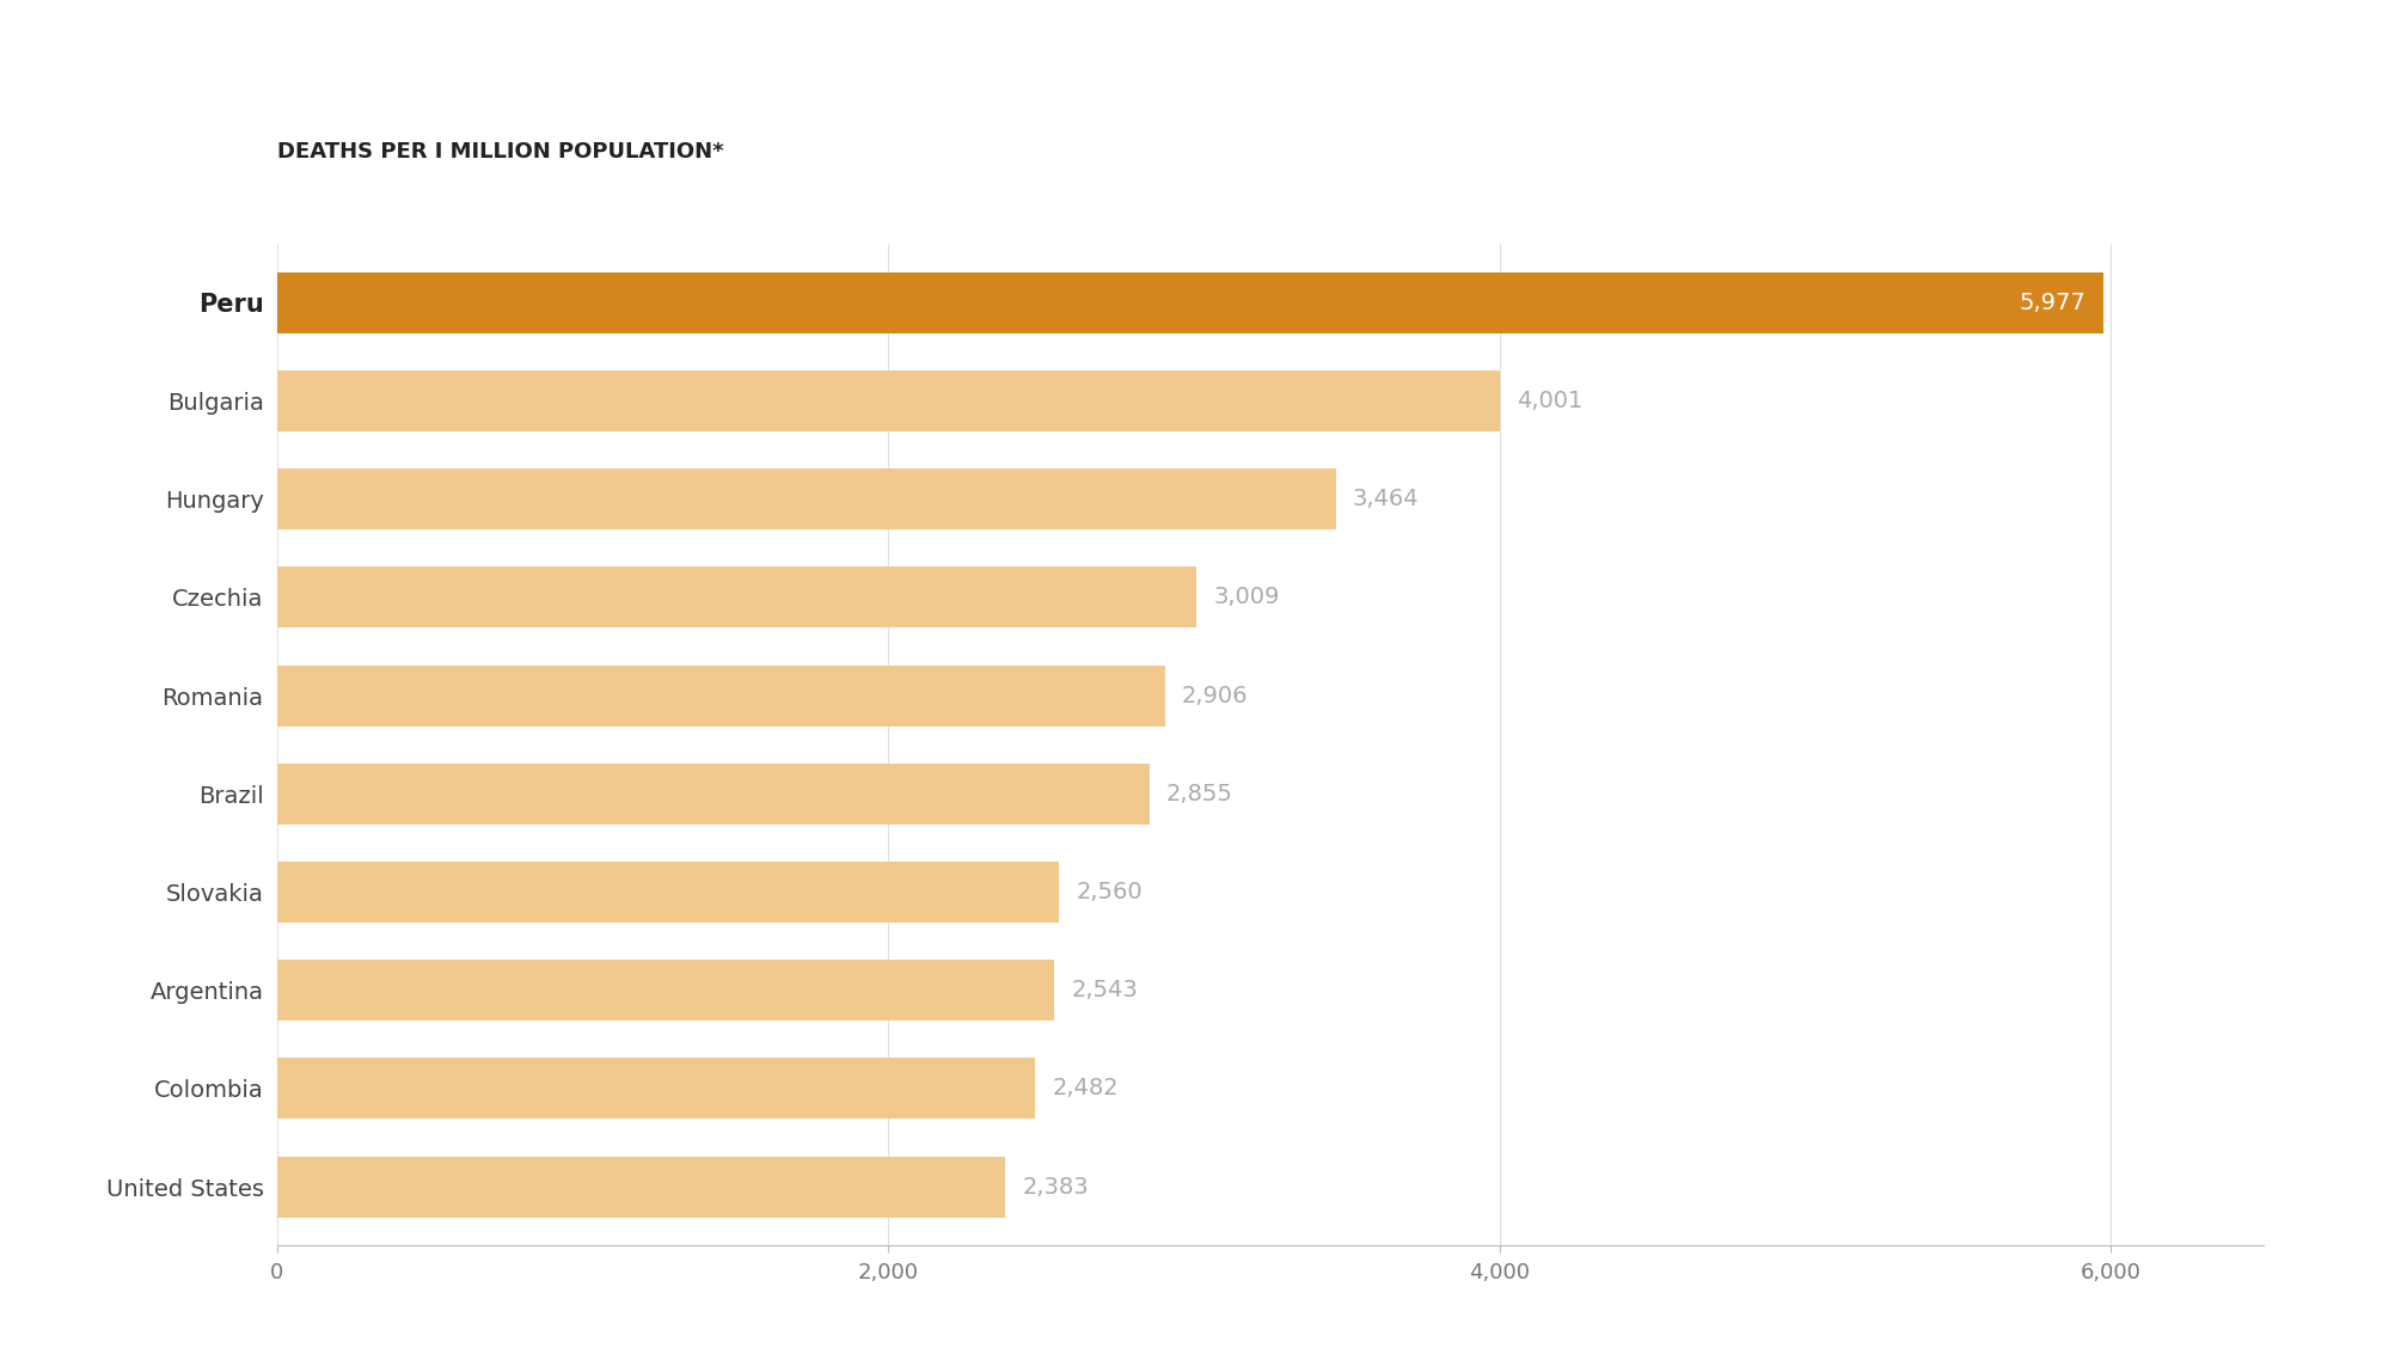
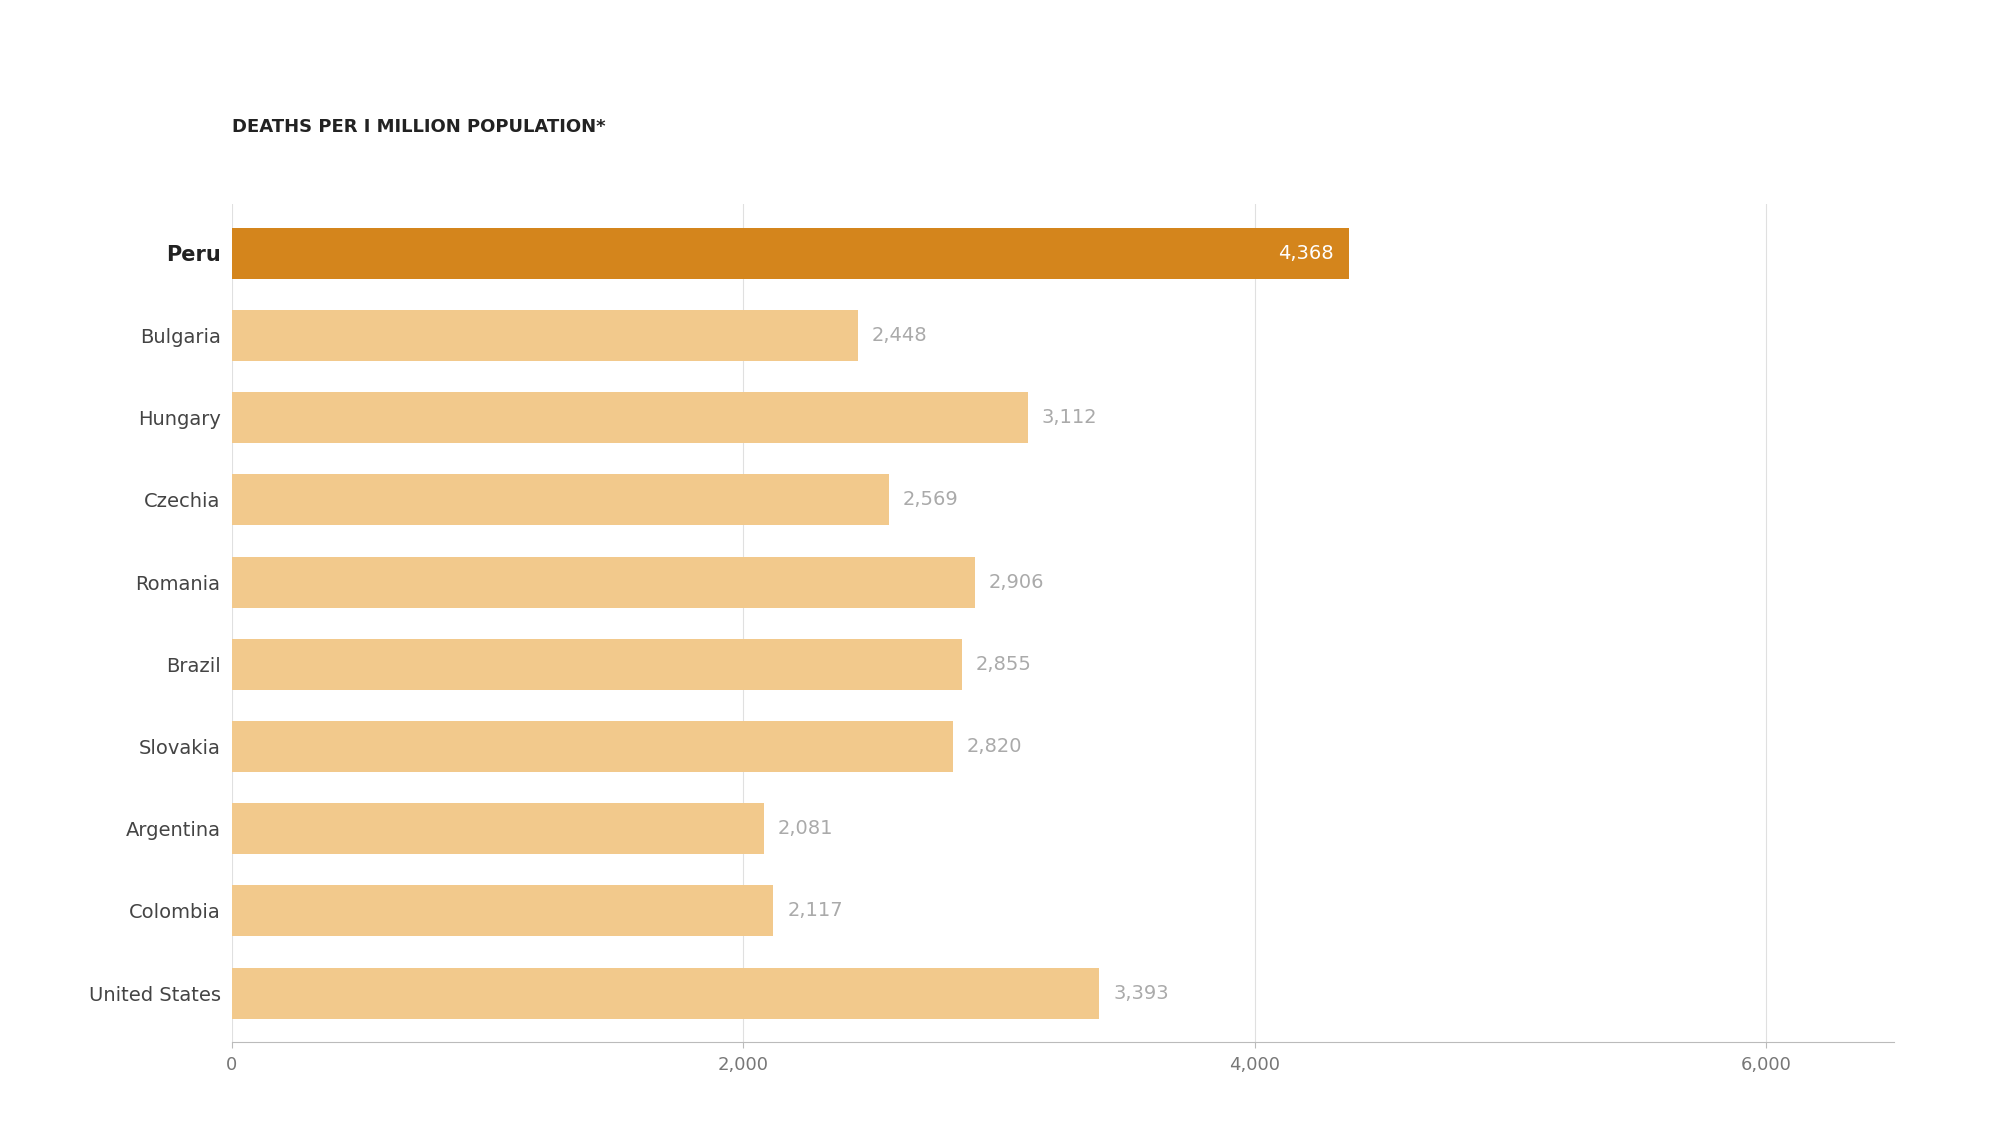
Peru: 5,977 -> 4,368
Bulgaria: 4,001 -> 2,448
Hungary: 3,464 -> 3,112
Czechia: 3,009 -> 2,569
Slovakia: 2,560 -> 2,820
Argentina: 2,543 -> 2,081
Colombia: 2,482 -> 2,117
United States: 2,383 -> 3,393
